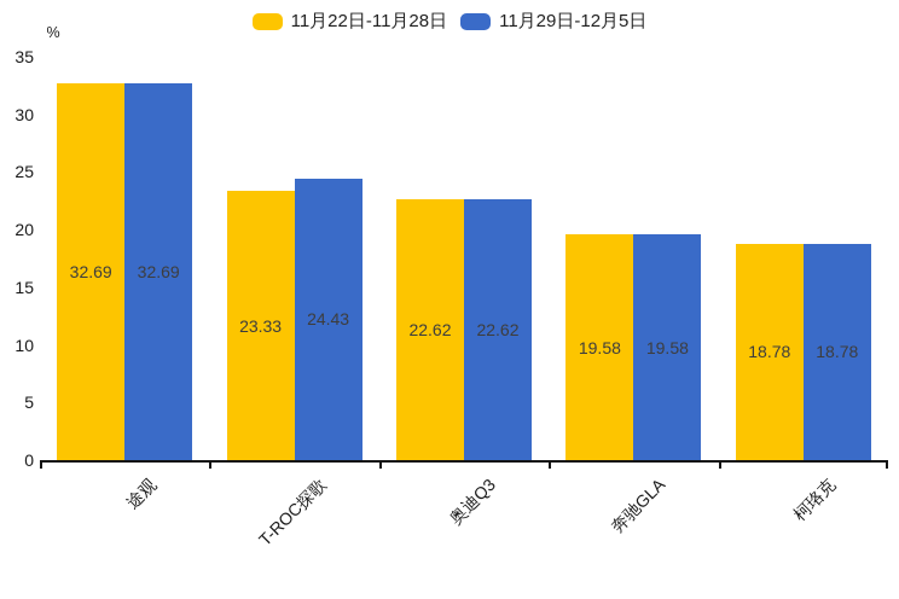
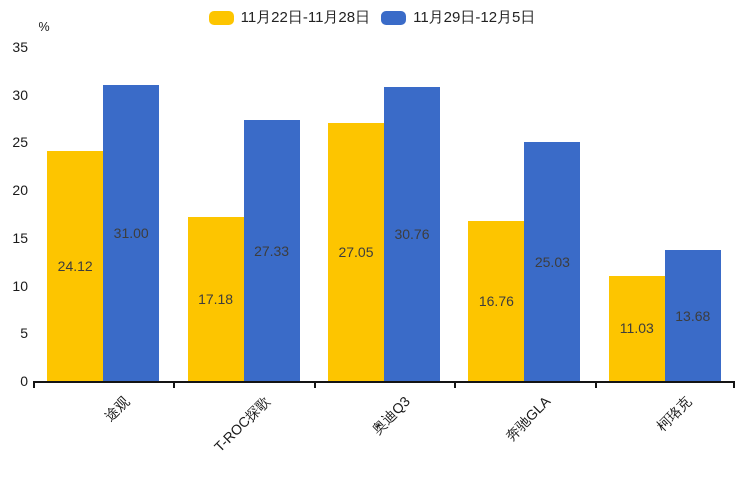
11月22日-11月28日/途观: 32.69 -> 24.12
11月29日-12月5日/途观: 32.69 -> 31.00
11月22日-11月28日/T-ROC探歌: 23.33 -> 17.18
11月29日-12月5日/T-ROC探歌: 24.43 -> 27.33
11月22日-11月28日/奥迪Q3: 22.62 -> 27.05
11月29日-12月5日/奥迪Q3: 22.62 -> 30.76
11月22日-11月28日/奔驰GLA: 19.58 -> 16.76
11月29日-12月5日/奔驰GLA: 19.58 -> 25.03
11月22日-11月28日/柯珞克: 18.78 -> 11.03
11月29日-12月5日/柯珞克: 18.78 -> 13.68
